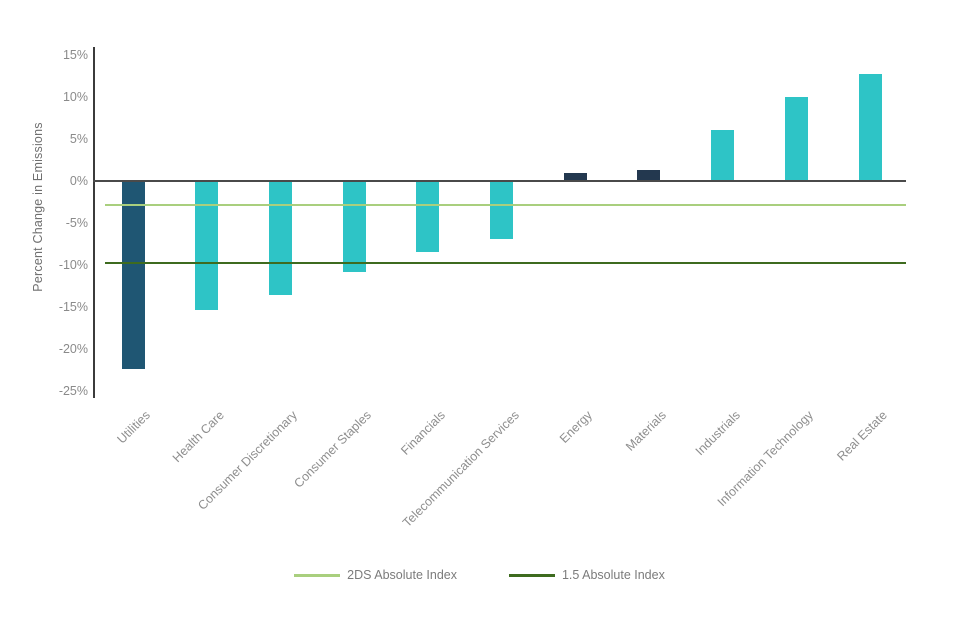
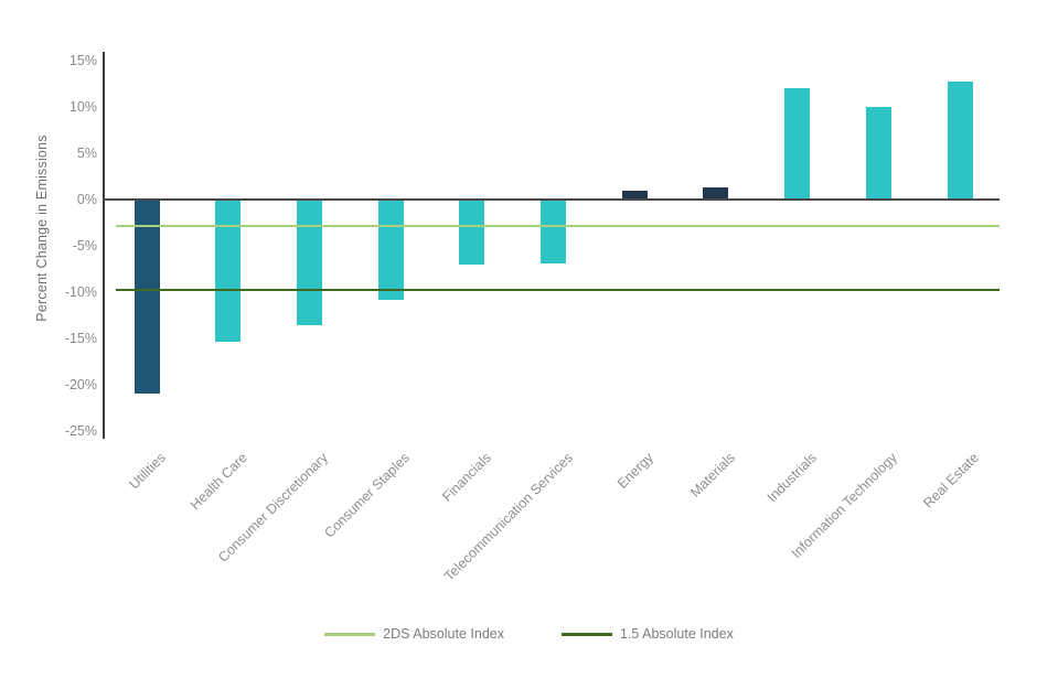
Utilities: -22% -> -21%
Financials: -8% -> -7%
Industrials: 6% -> 12%
